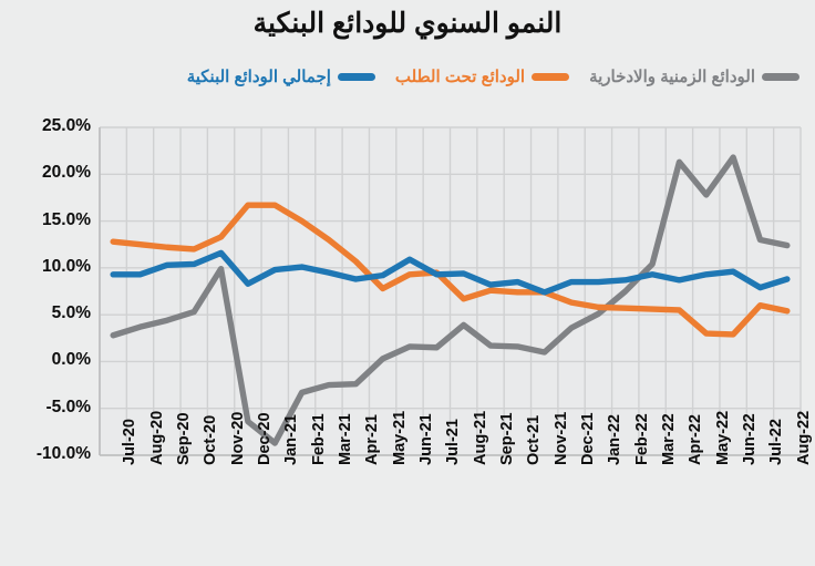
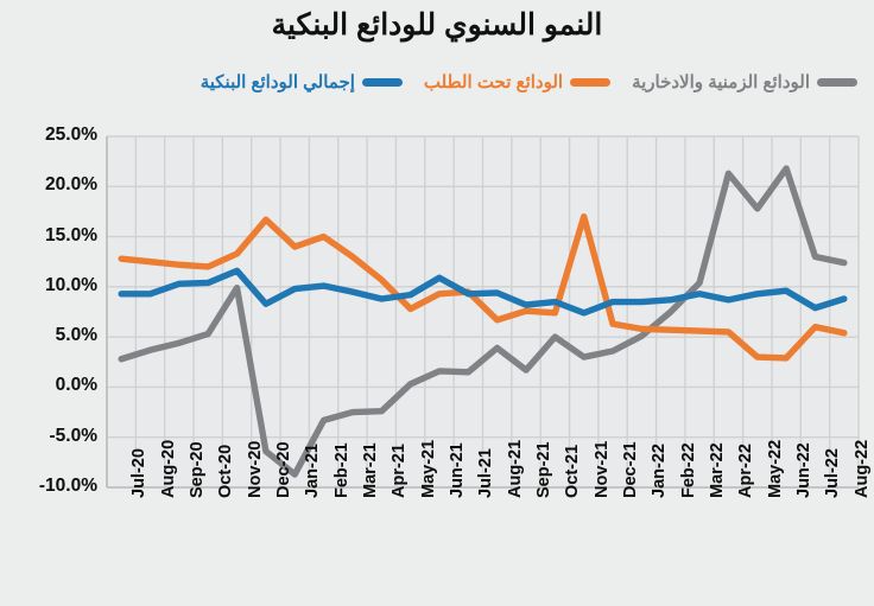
الودائع تحت الطلب/Jan-21: 17% -> 14%
الودائع الزمنية والادخارية/Oct-21: 2% -> 5%
الودائع الزمنية والادخارية/Nov-21: 1% -> 3%
الودائع تحت الطلب/Nov-21: 7% -> 17%
